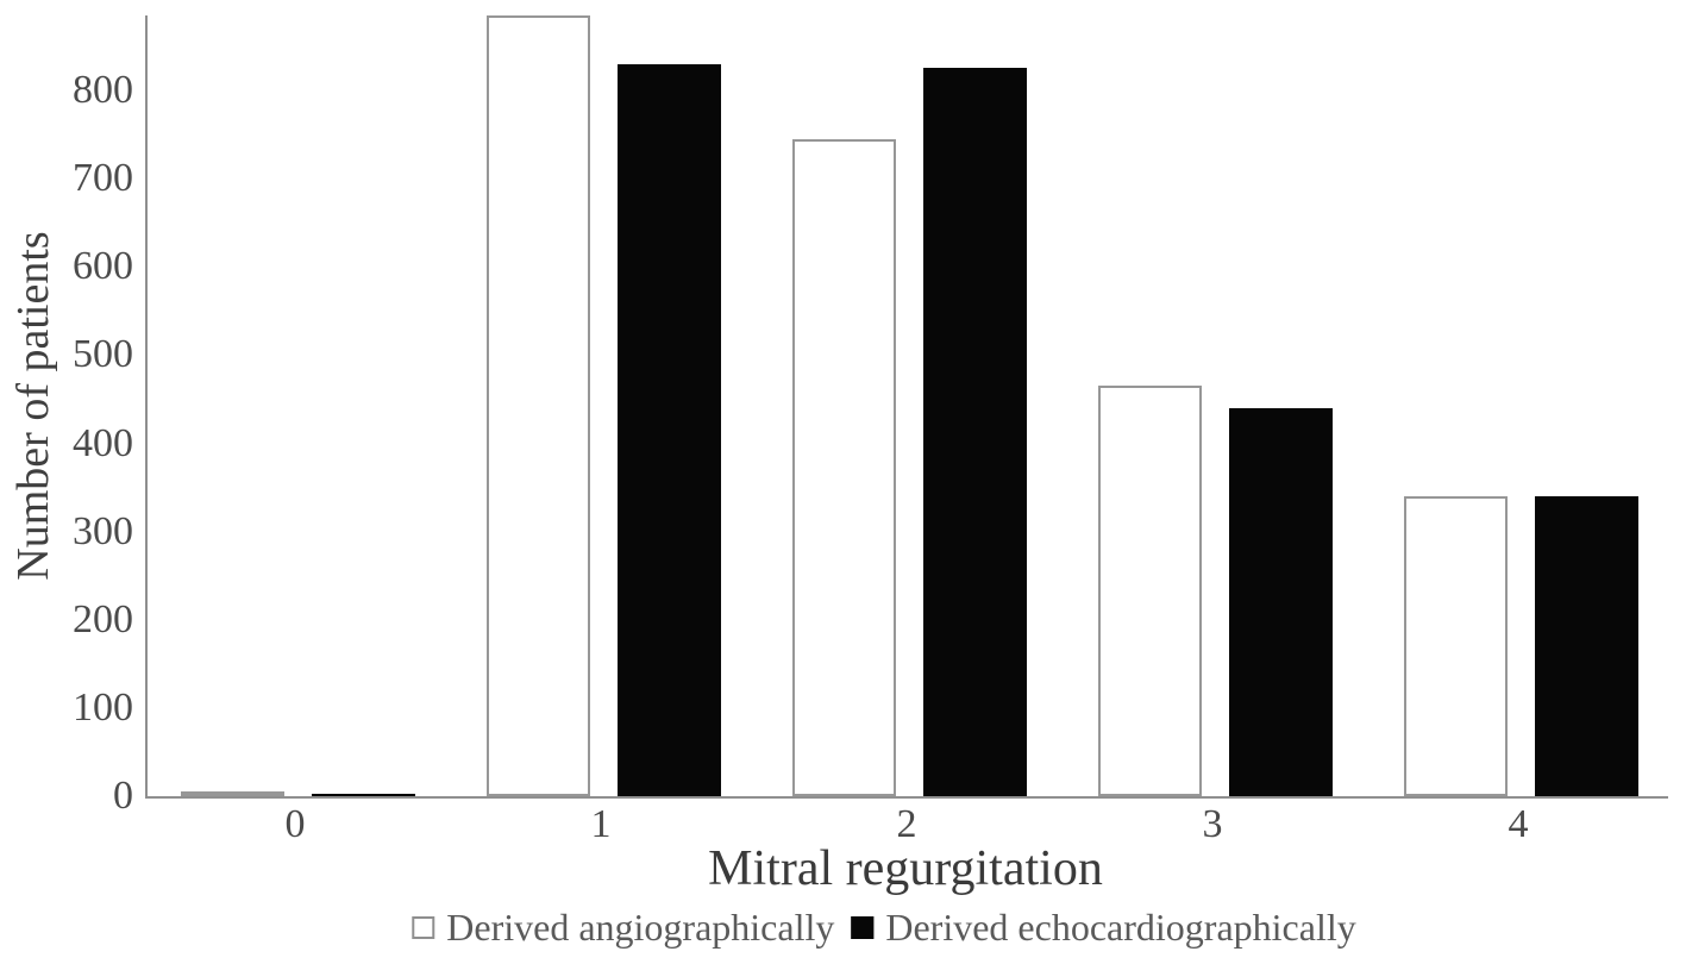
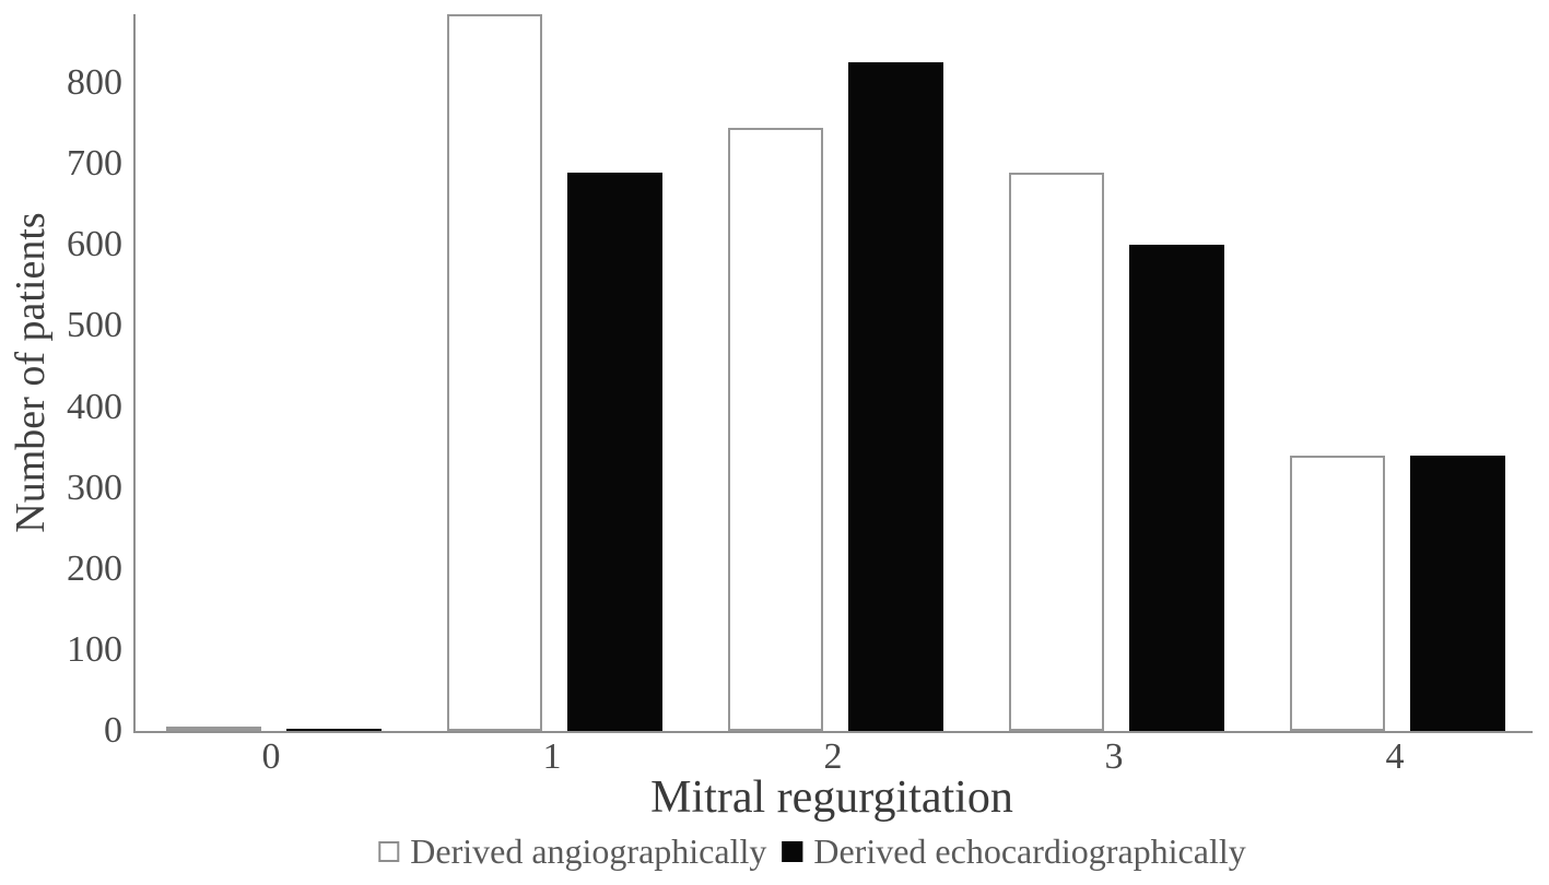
Derived echocardiographically/1: 830 -> 690
Derived angiographically/3: 460 -> 690
Derived echocardiographically/3: 440 -> 600
